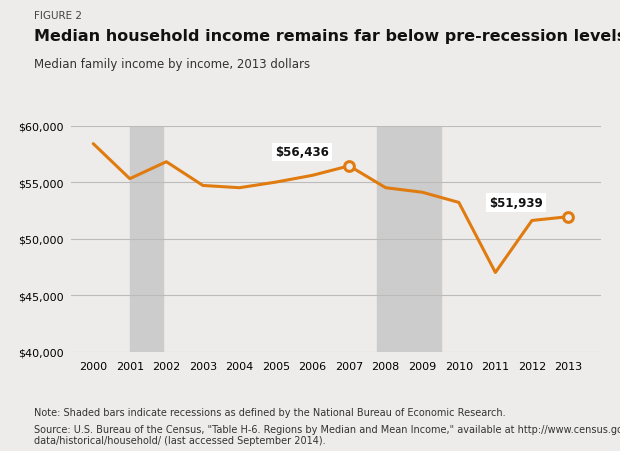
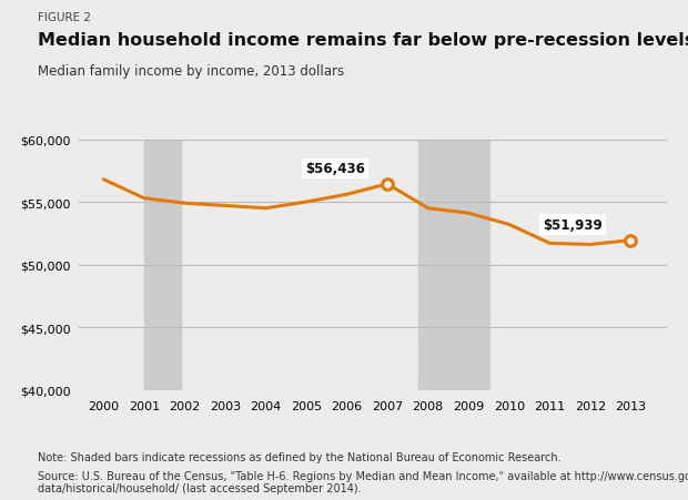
2000: $58,400 -> $56,800
2002: $56,800 -> $54,900
2011: $47,000 -> $51,700
